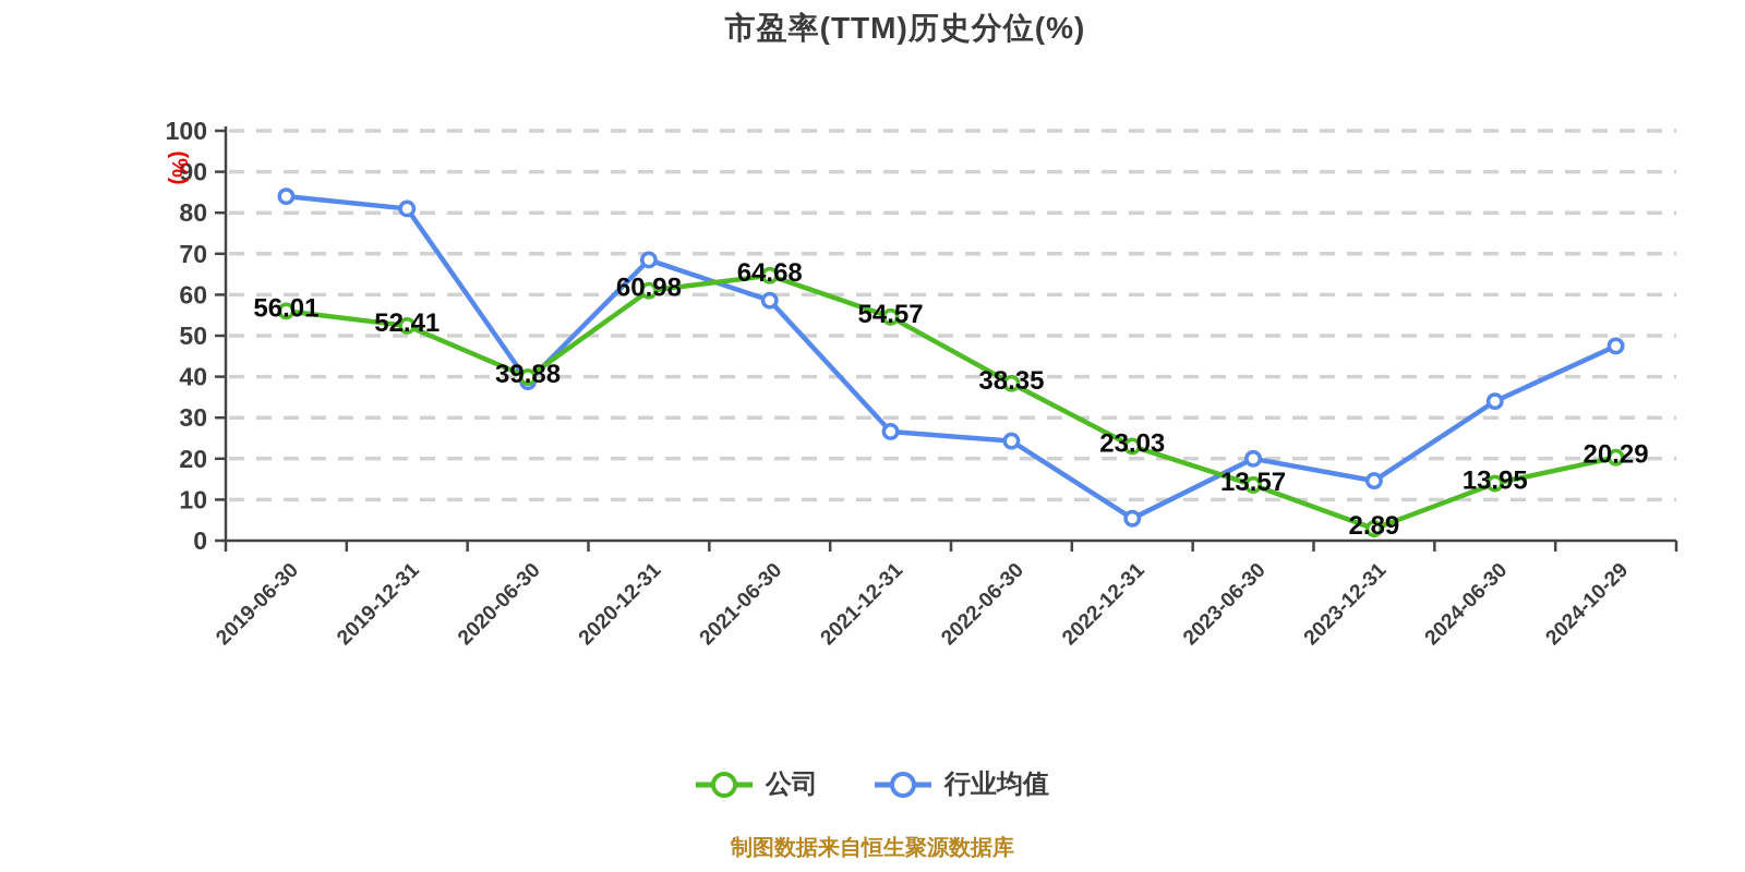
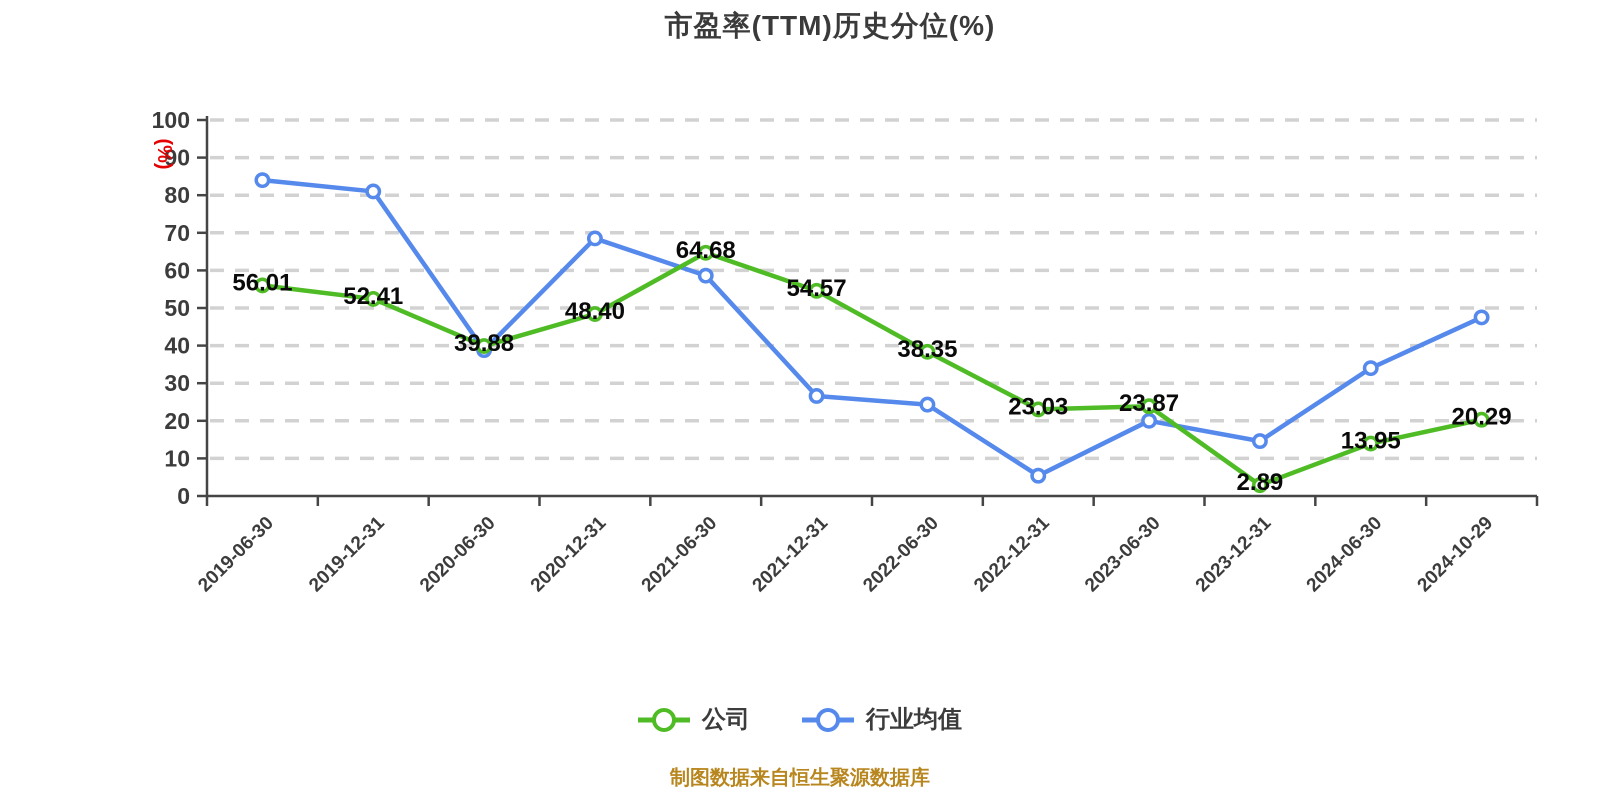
公司/2020-12-31: 60.98 -> 48.40
公司/2023-06-30: 13.57 -> 23.87
